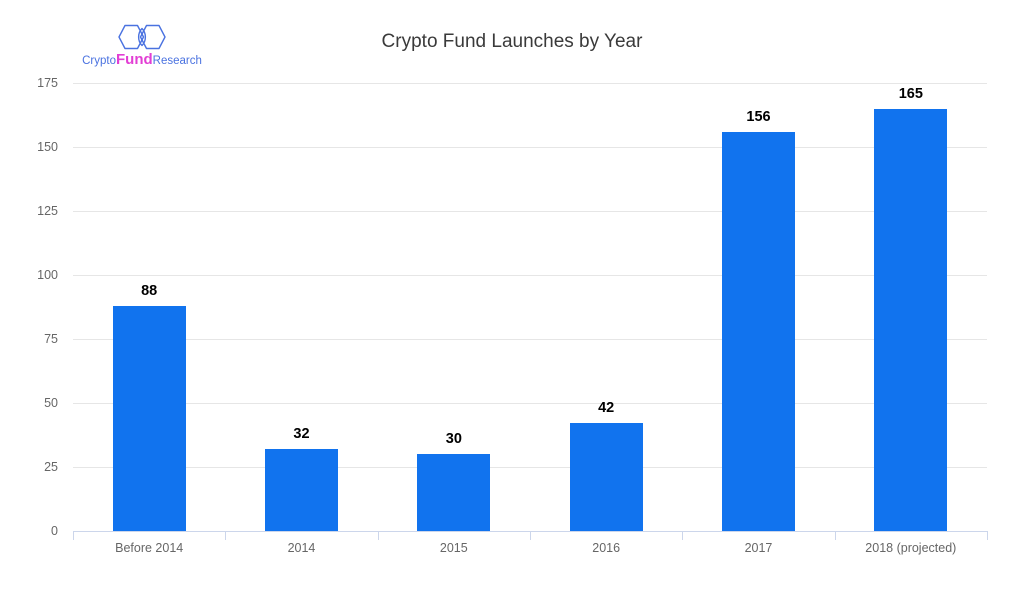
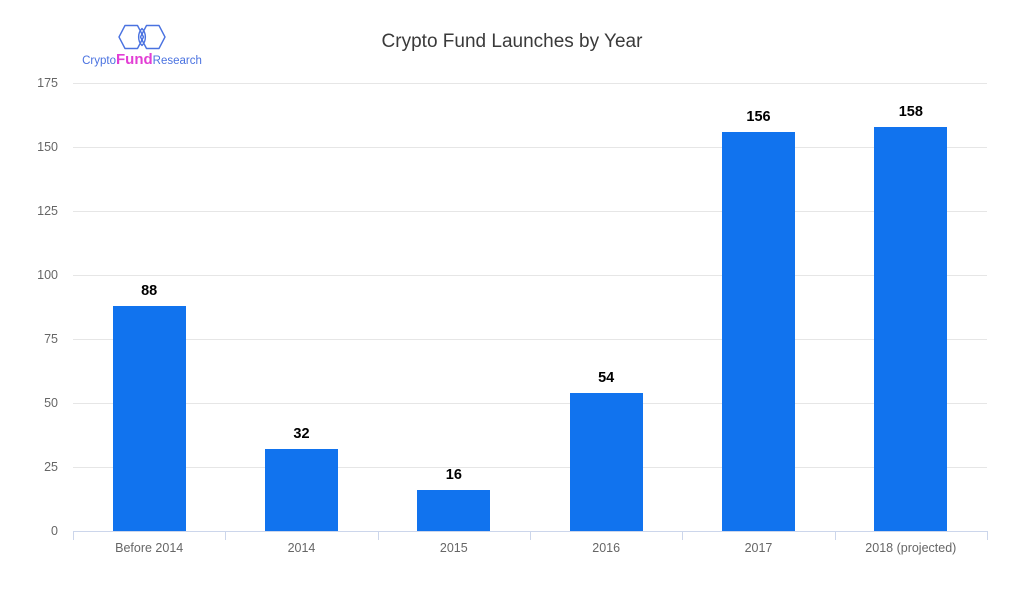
2015: 30 -> 16
2016: 42 -> 54
2018 (projected): 165 -> 158
